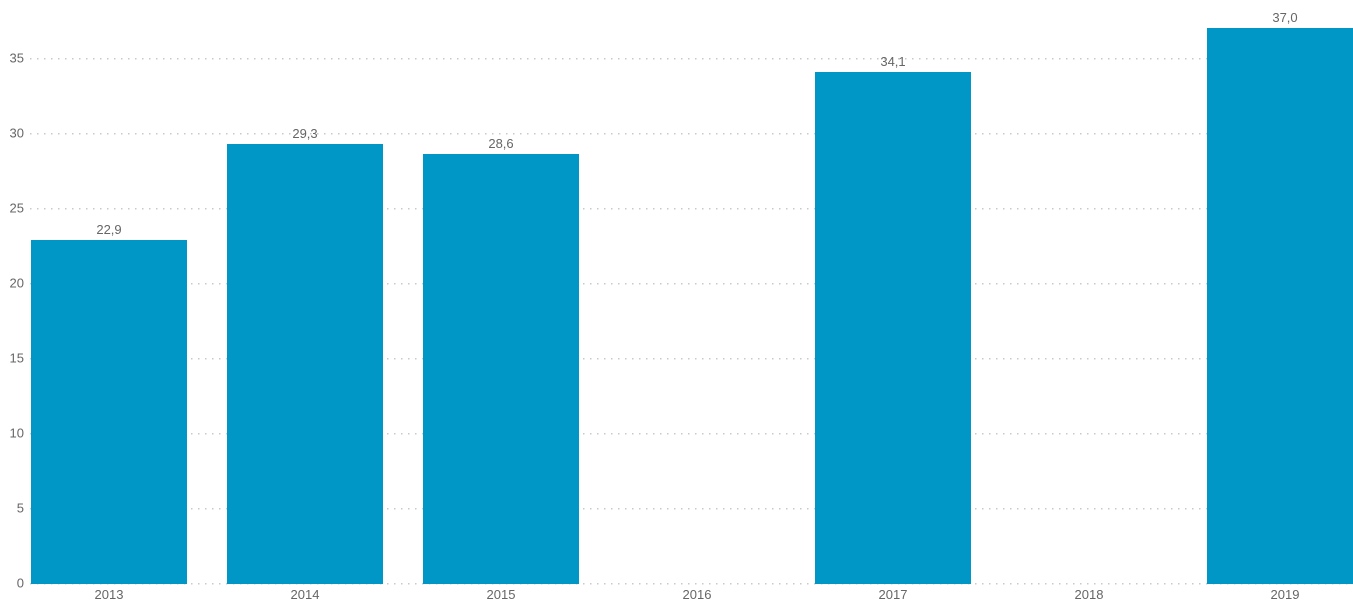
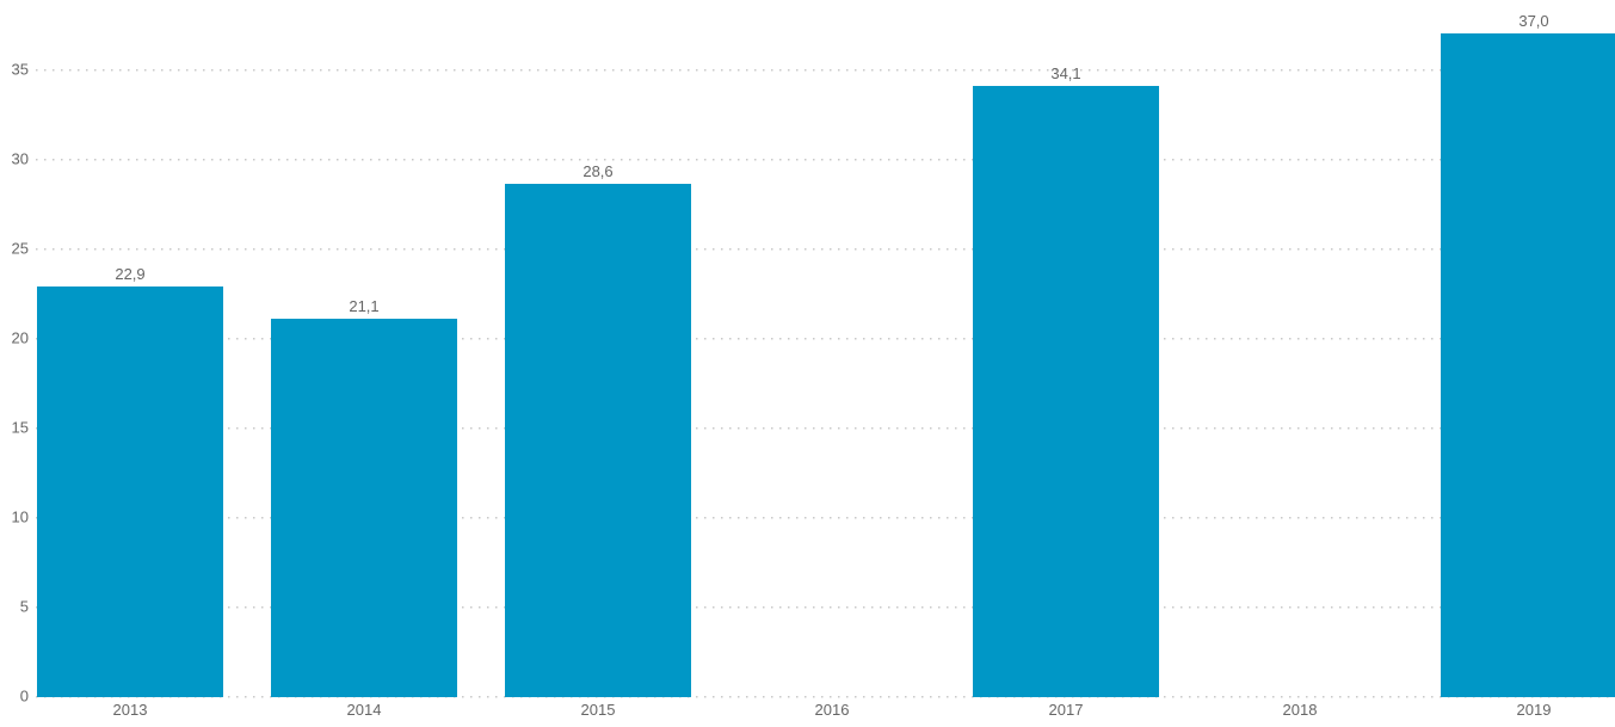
2014: 29,3 -> 21,1
